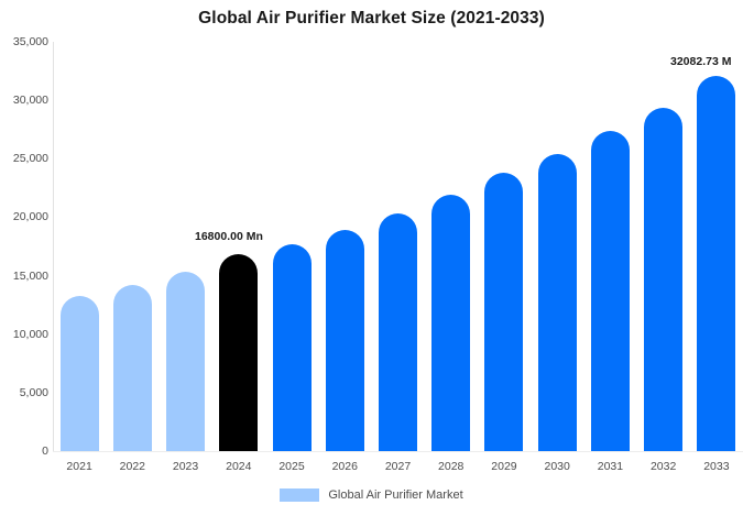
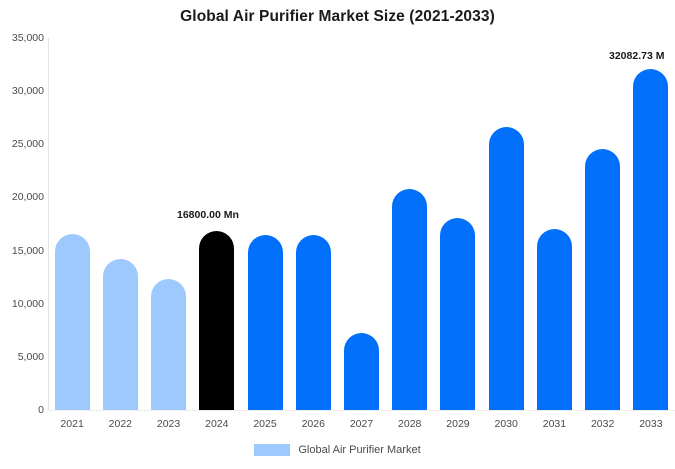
2021: 13300 -> 16600
2023: 15300 -> 12300
2025: 17700 -> 16500
2026: 19000 -> 16500
2027: 20400 -> 7200
2028: 22000 -> 20800
2029: 23800 -> 18100
2030: 25400 -> 26600
2031: 27400 -> 17000
2032: 29400 -> 24600
